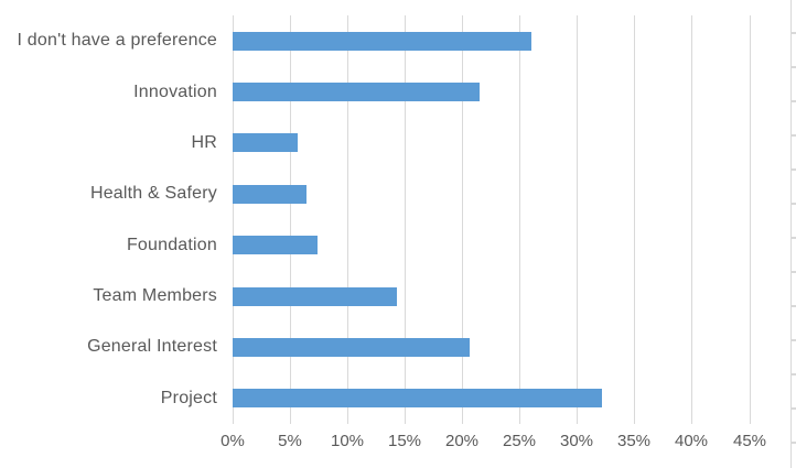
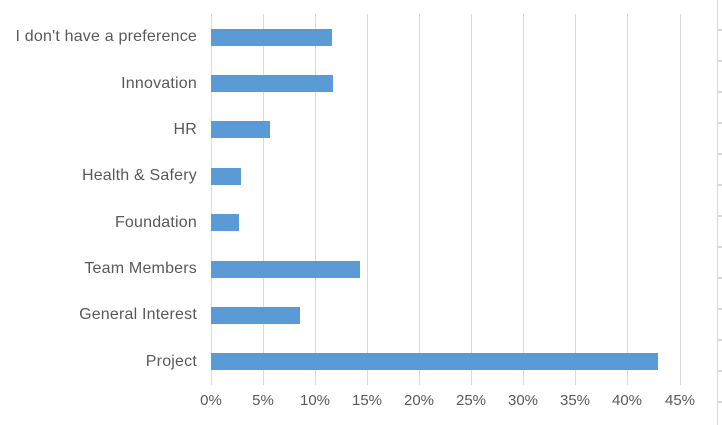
I don't have a preference: 26.0% -> 11.6%
Innovation: 21.5% -> 11.7%
Health & Safery: 6.4% -> 2.9%
Foundation: 7.4% -> 2.7%
General Interest: 20.6% -> 8.5%
Project: 32.1% -> 42.9%
